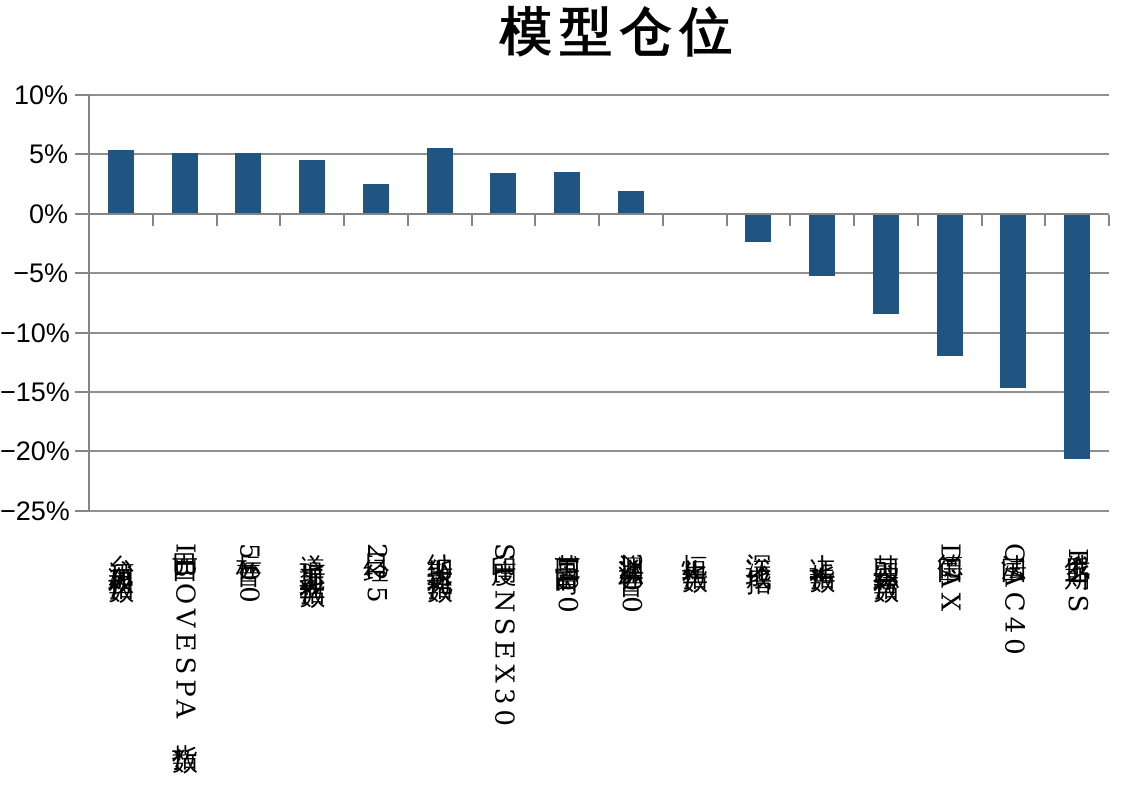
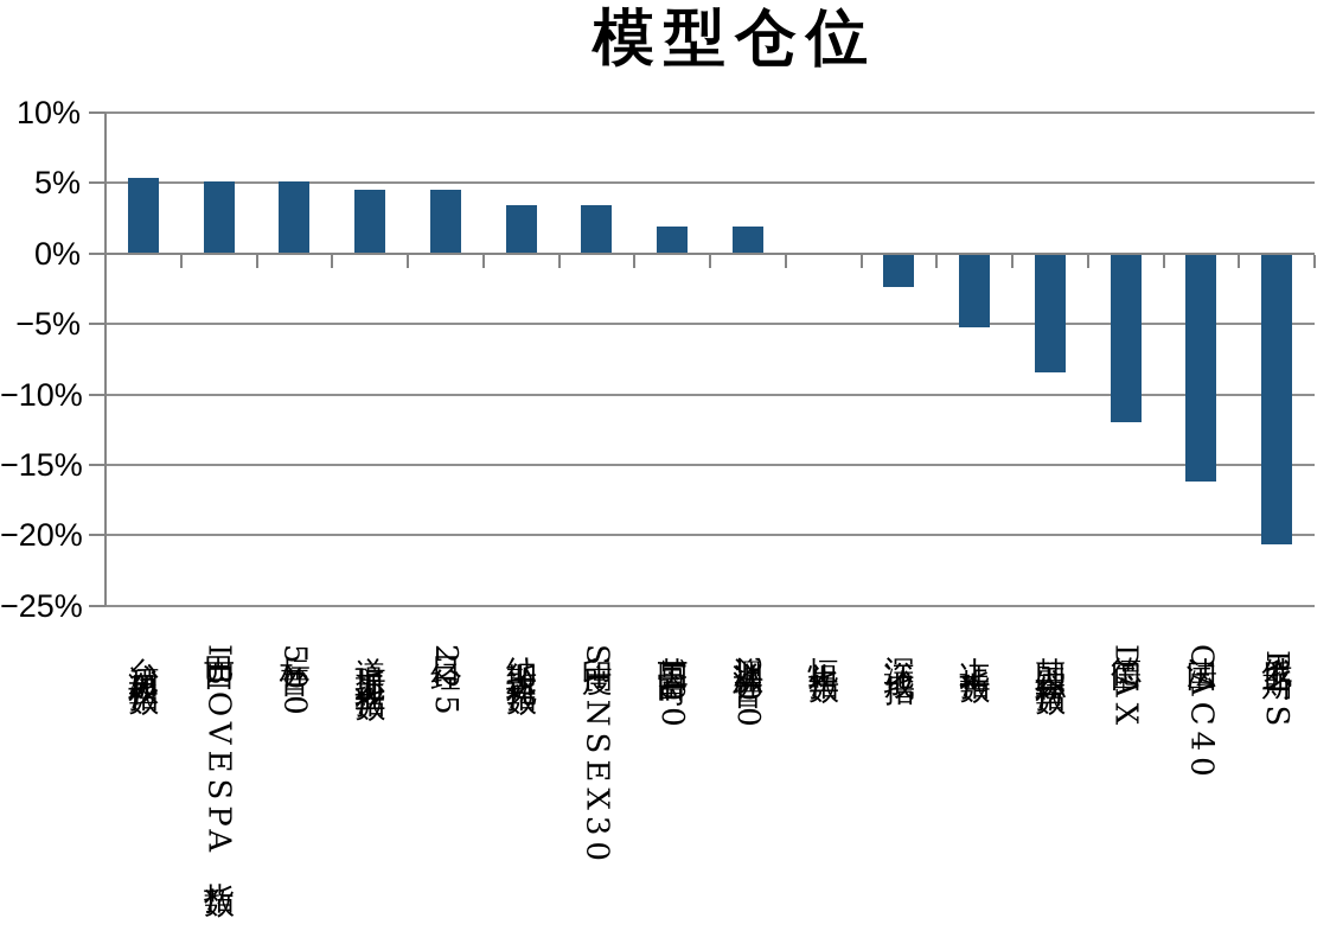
日经225: 2.5% -> 4.5%
纳斯达克指数: 5.5% -> 3.4%
英国富时100: 3.5% -> 1.9%
法国CAC40: -14.7% -> -16.2%
